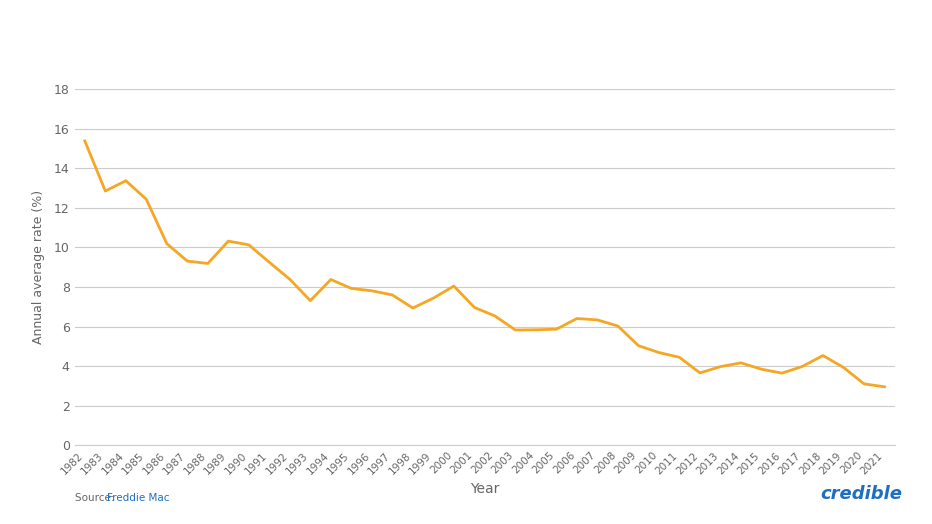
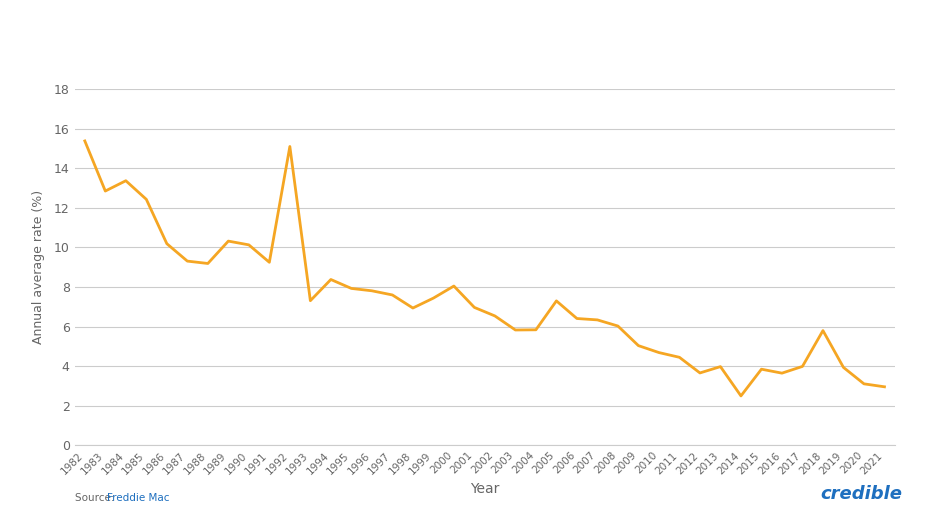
1992: 8.4 -> 15.1
2005: 5.9 -> 7.3
2014: 4.2 -> 2.5
2018: 4.5 -> 5.8
